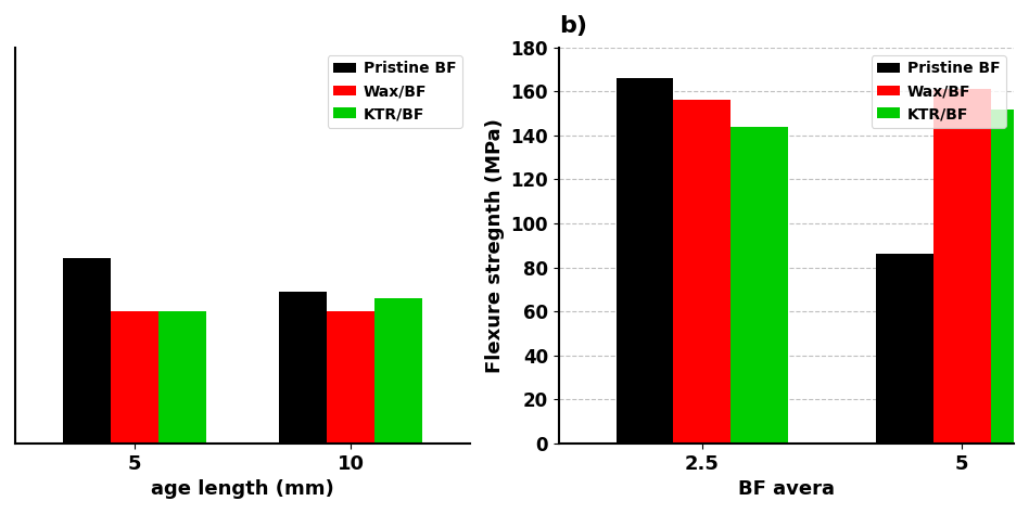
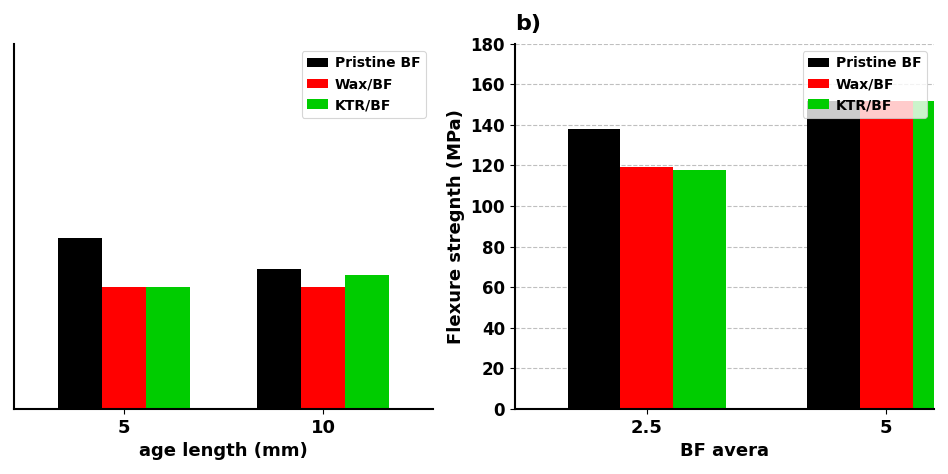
b)/Pristine BF/2.5: 166 -> 138
b)/Wax/BF/2.5: 156 -> 119
b)/KTR/BF/2.5: 144 -> 118
b)/Pristine BF/5: 86 -> 152
b)/Wax/BF/5: 161 -> 152
